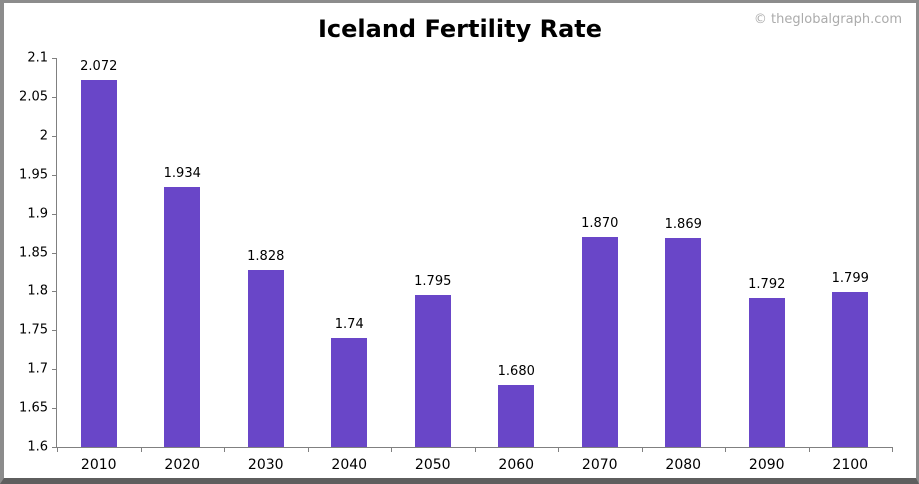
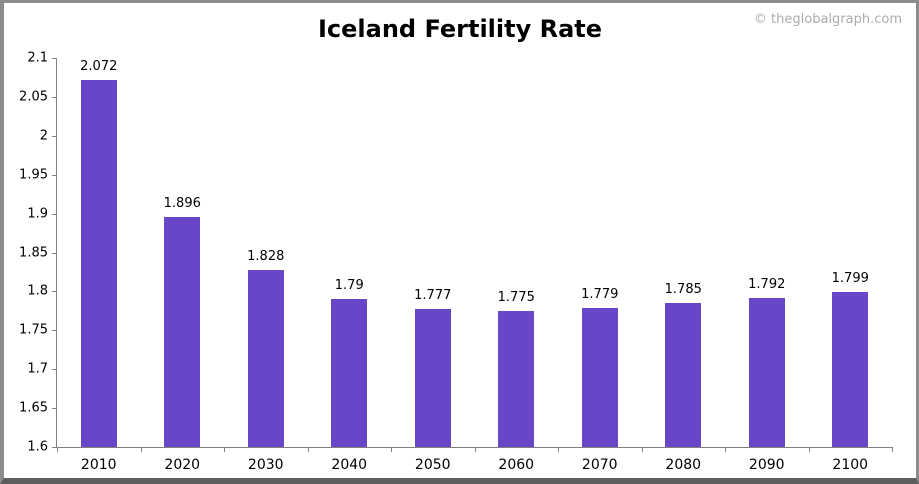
2020: 1.934 -> 1.896
2040: 1.74 -> 1.79
2050: 1.795 -> 1.777
2060: 1.680 -> 1.775
2070: 1.870 -> 1.779
2080: 1.869 -> 1.785
